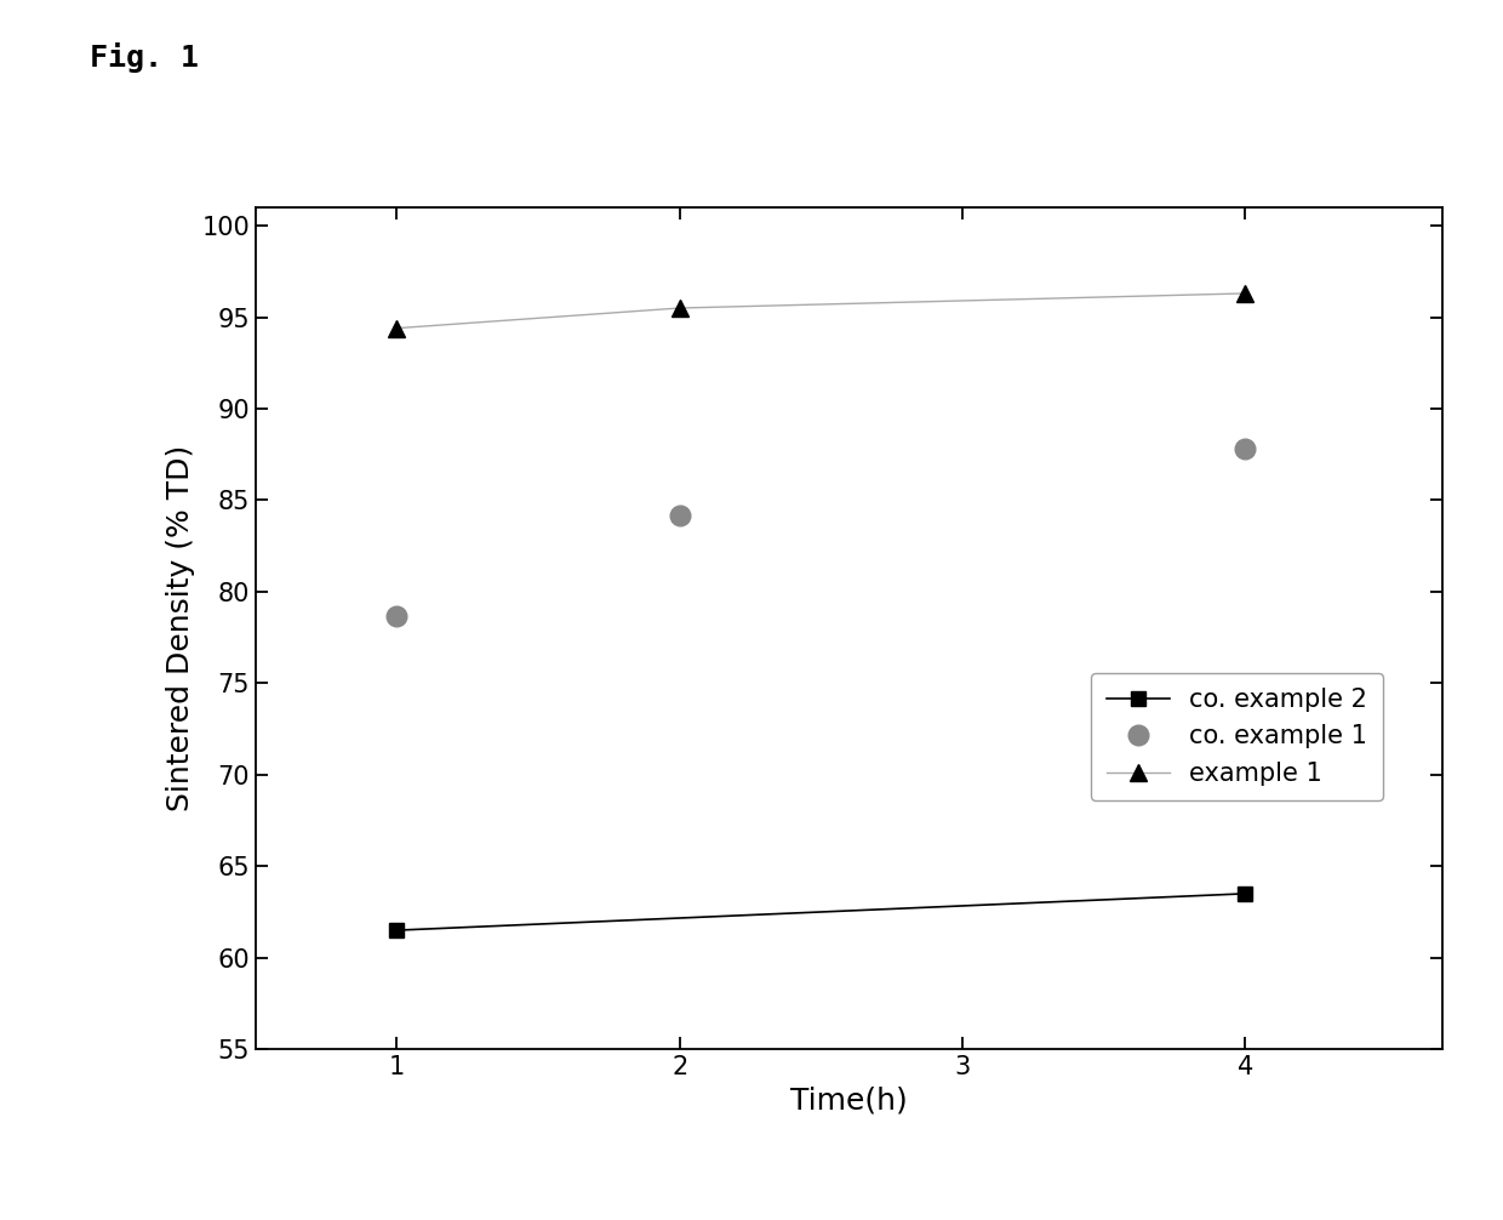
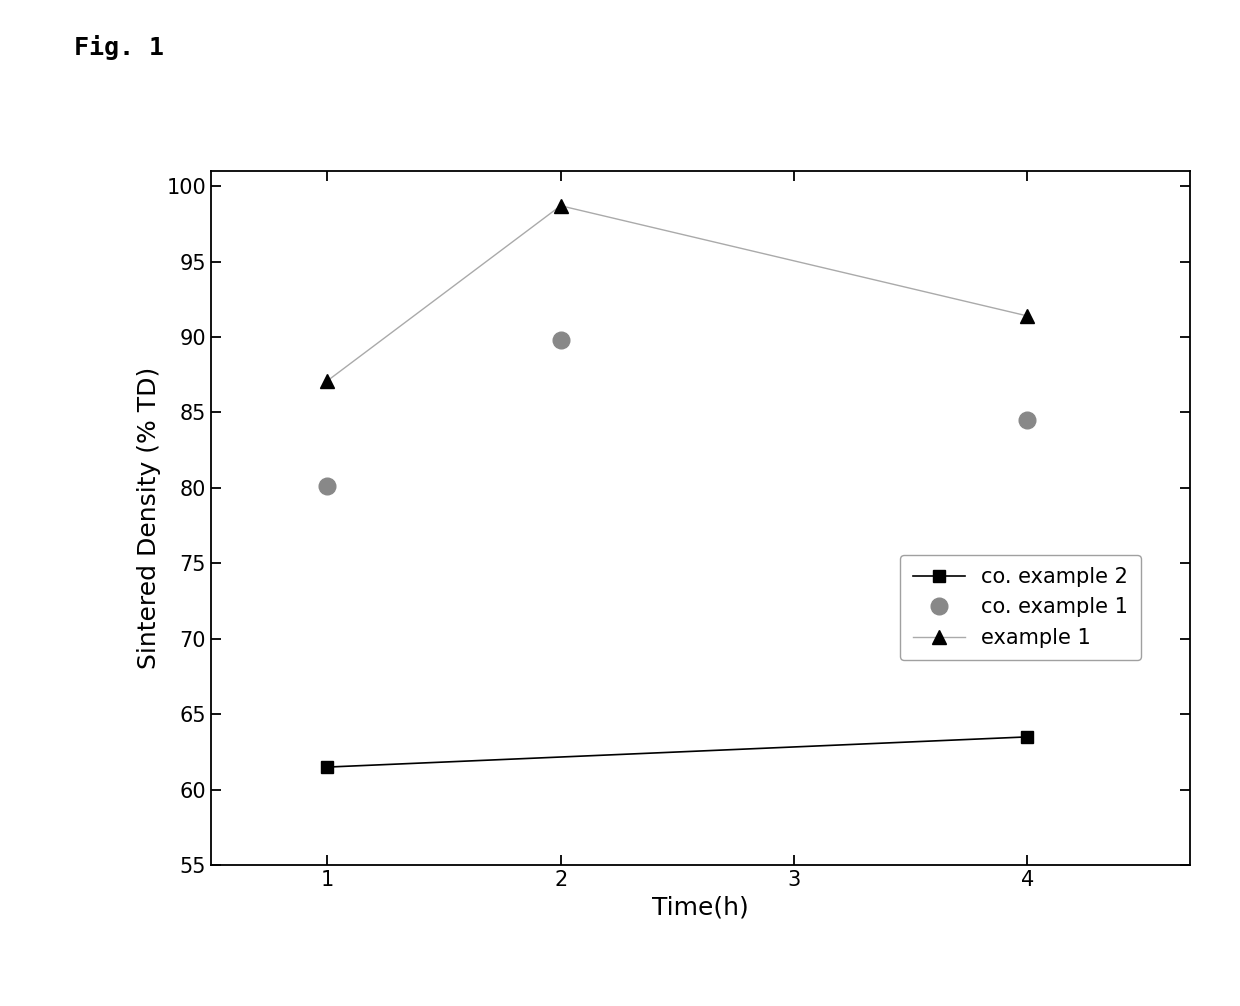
co. example 1/1: 78.7 -> 80.1
example 1/1: 94.4 -> 87.1
co. example 1/2: 84.2 -> 89.8
example 1/2: 95.5 -> 98.7
co. example 1/4: 87.8 -> 84.5
example 1/4: 96.3 -> 91.4
